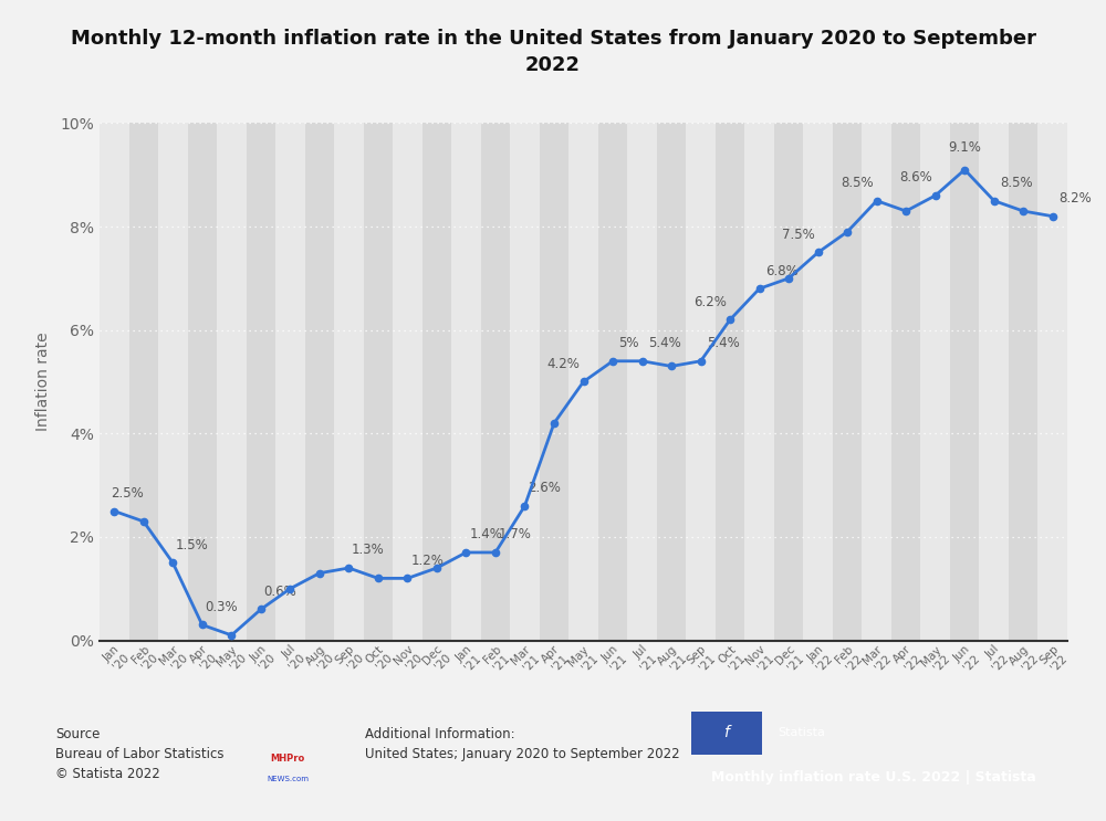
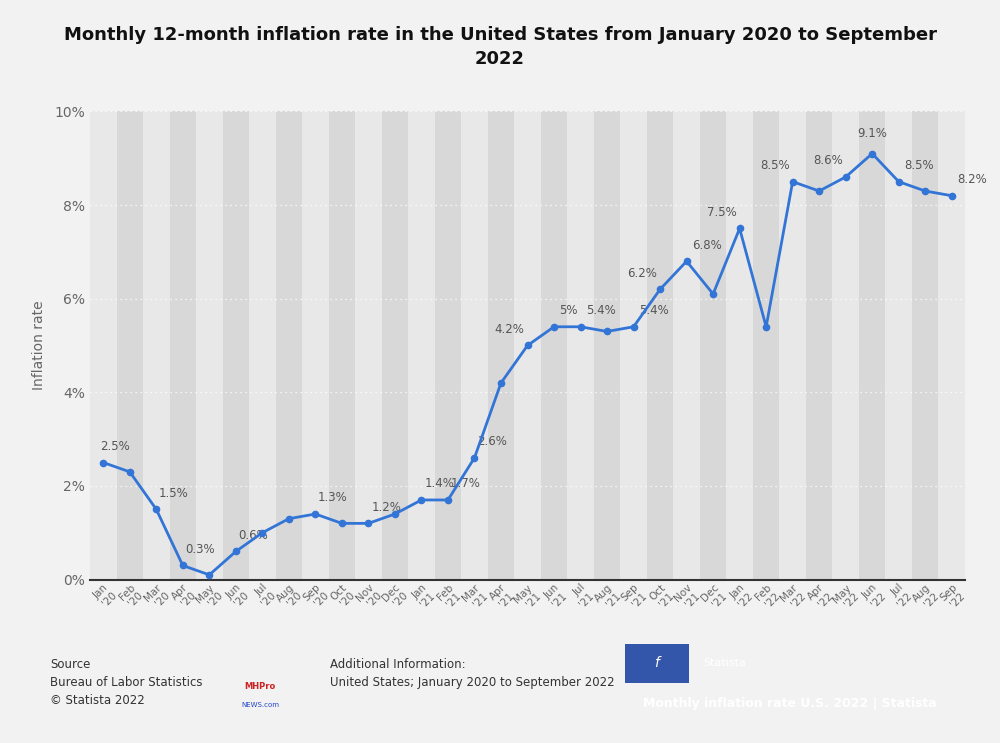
Dec '21: 7.0% -> 6.1%
Feb '22: 7.9% -> 5.4%
